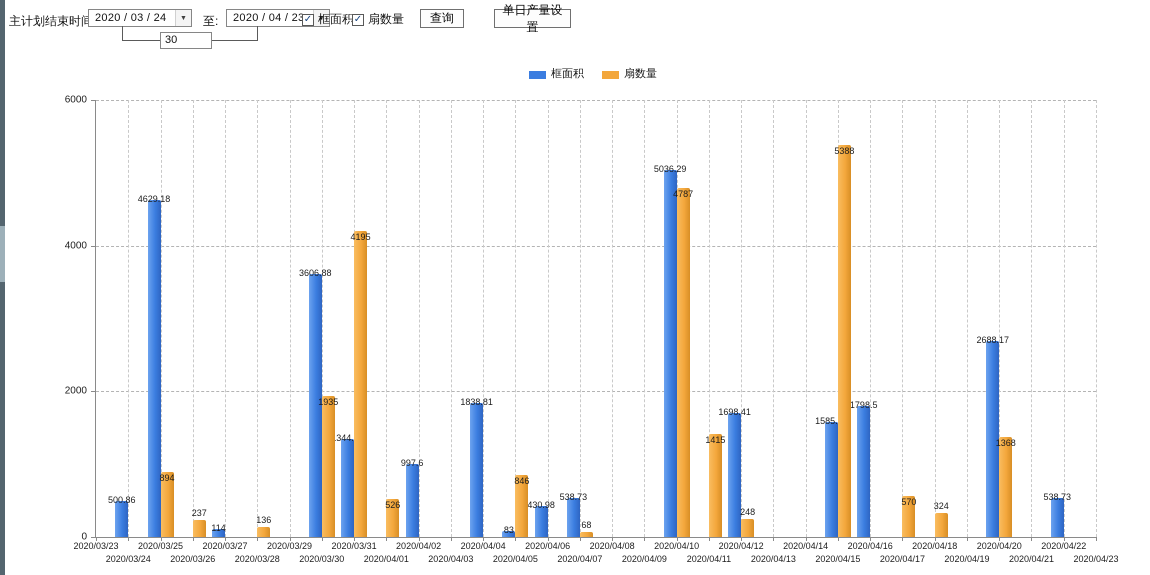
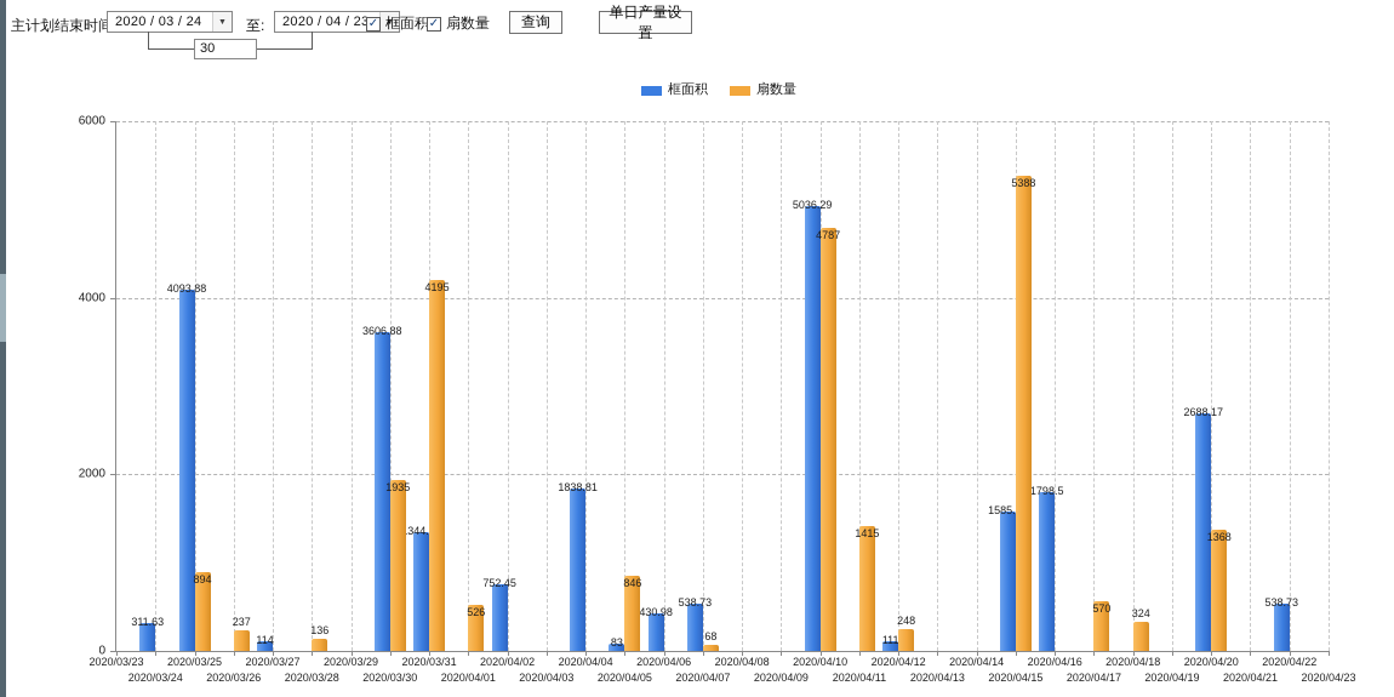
框面积/2020/03/24: 500.86 -> 311.63
框面积/2020/03/25: 4629.18 -> 4093.88
框面积/2020/04/02: 997.6 -> 752.45
框面积/2020/04/12: 1698.41 -> 111
